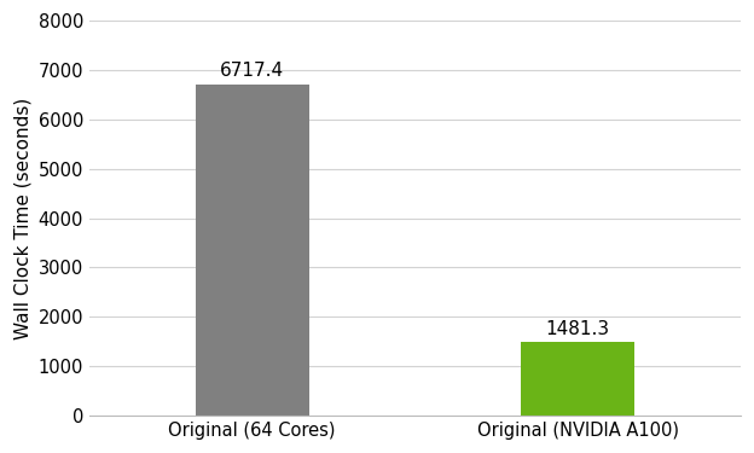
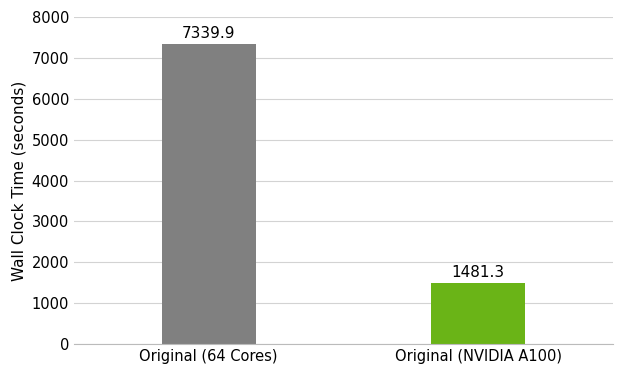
Original (64 Cores): 6717.4 -> 7339.9
